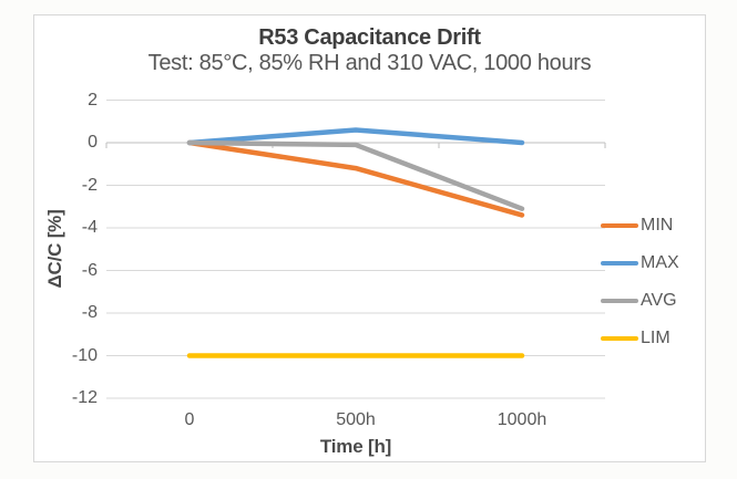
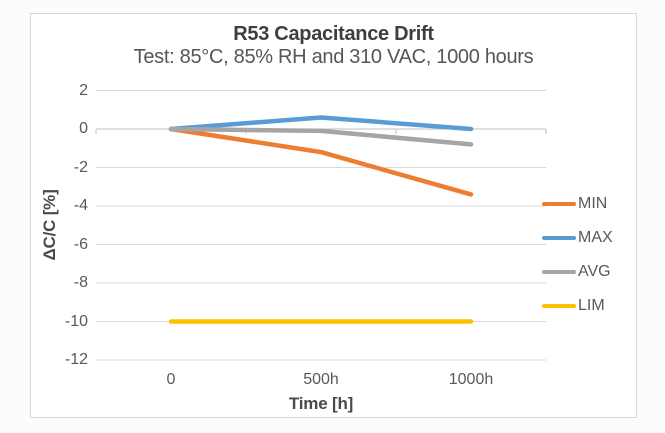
AVG/1000h: -3.1 -> -0.8
